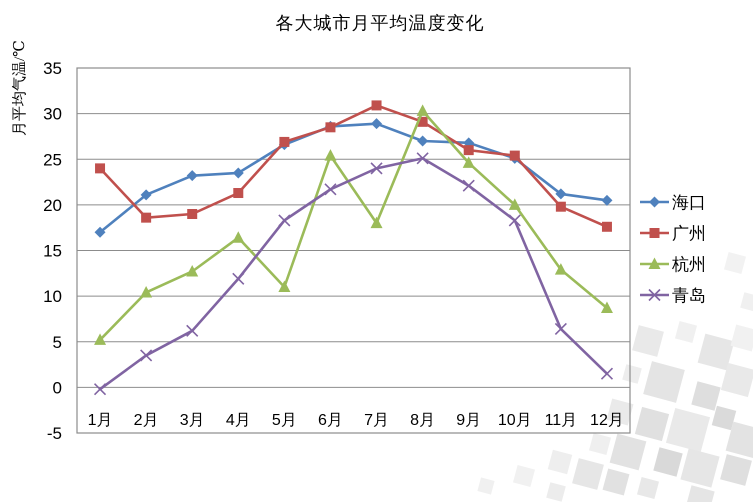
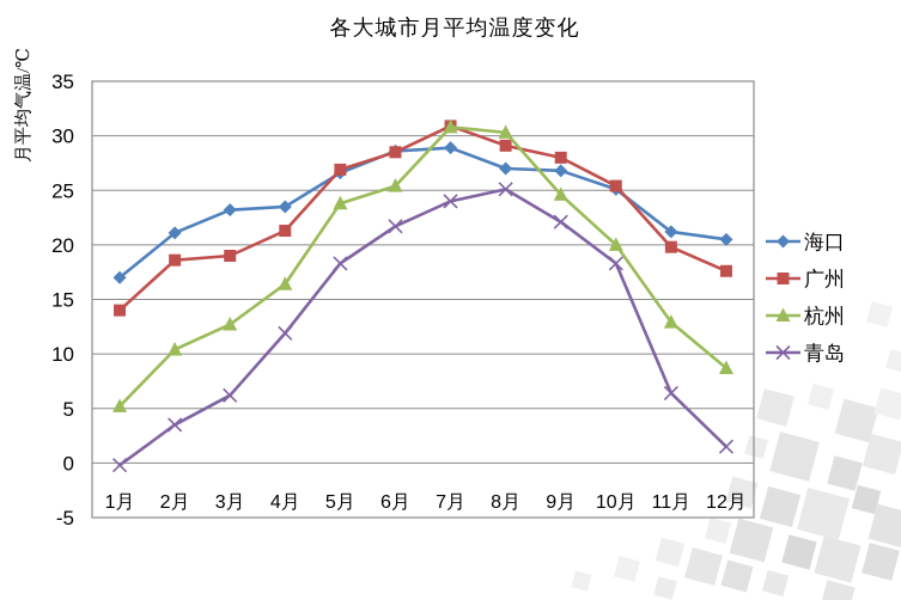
广州/1月: 24 -> 14
杭州/5月: 11 -> 24
杭州/7月: 18 -> 31
广州/9月: 26 -> 28
